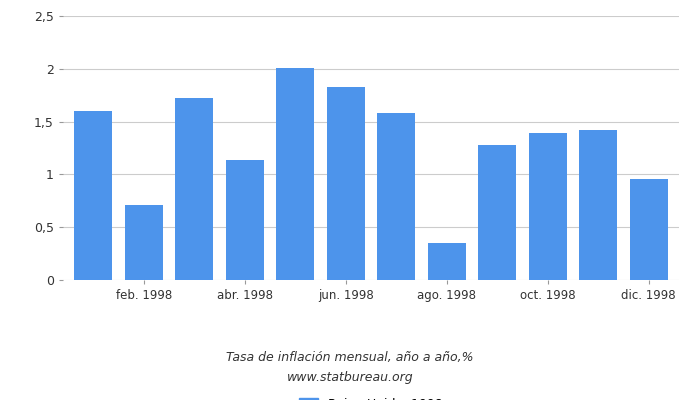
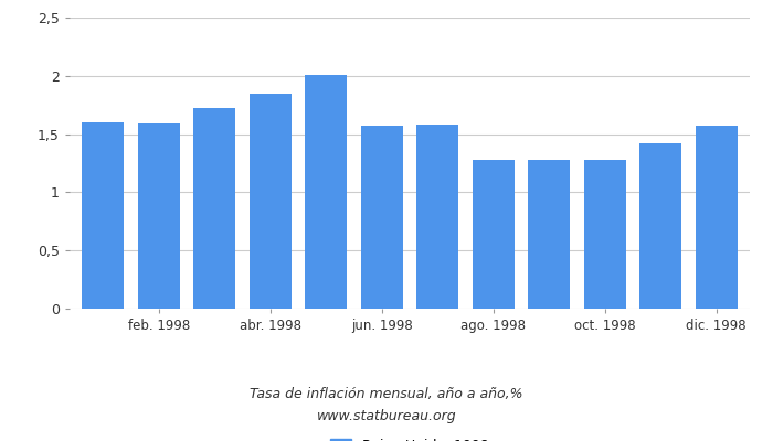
feb. 1998: 0,71 -> 1,59
abr. 1998: 1,14 -> 1,85
jun. 1998: 1,83 -> 1,57
ago. 1998: 0,35 -> 1,28
oct. 1998: 1,39 -> 1,28
dic. 1998: 0,96 -> 1,57
